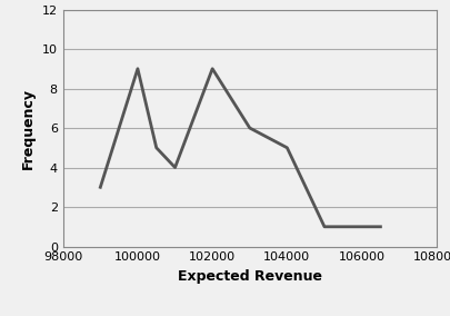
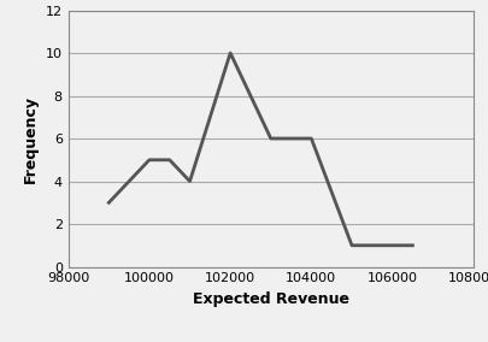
100000: 9 -> 5
102000: 9 -> 10
104000: 5 -> 6
